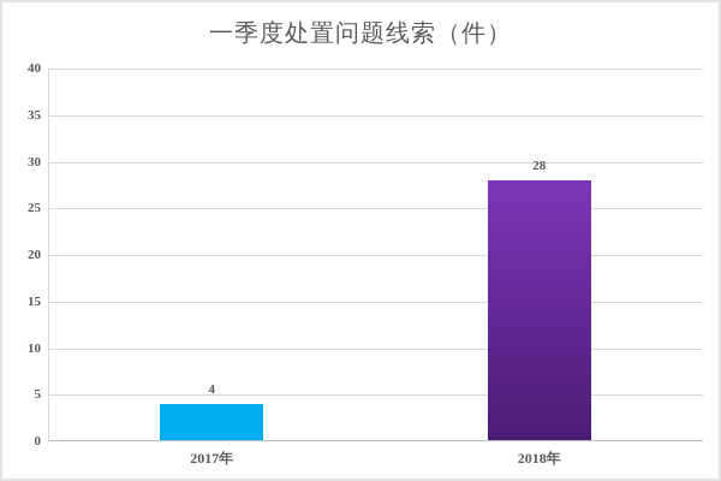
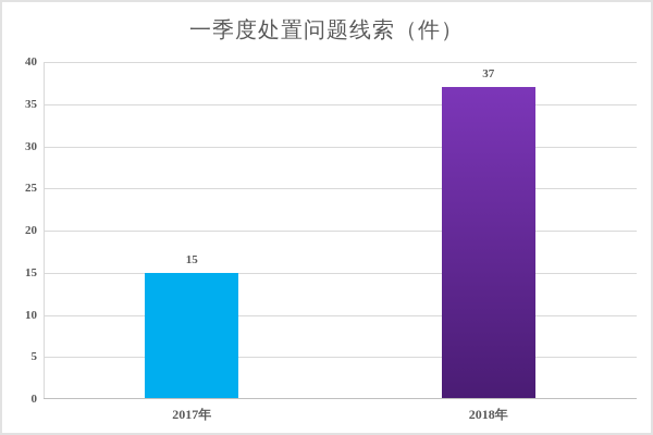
2017年: 4 -> 15
2018年: 28 -> 37
